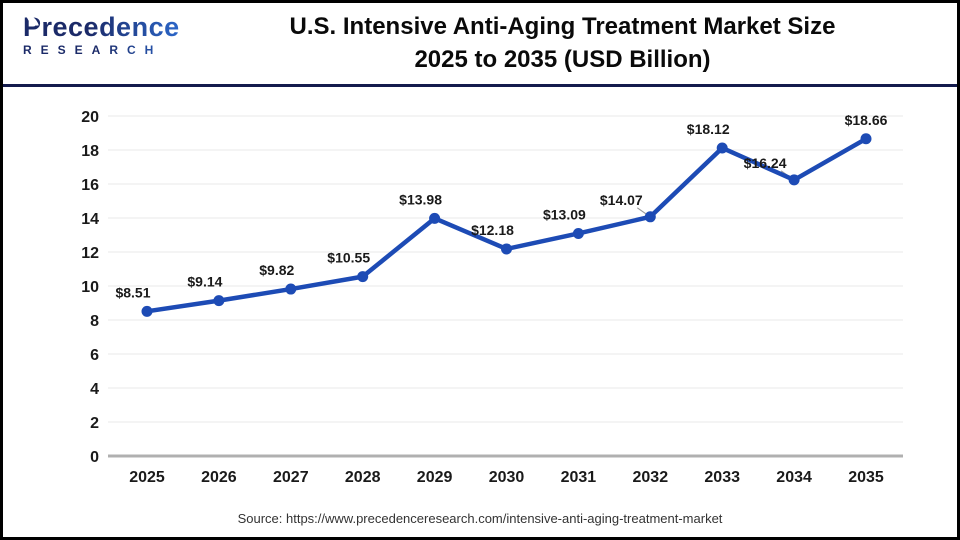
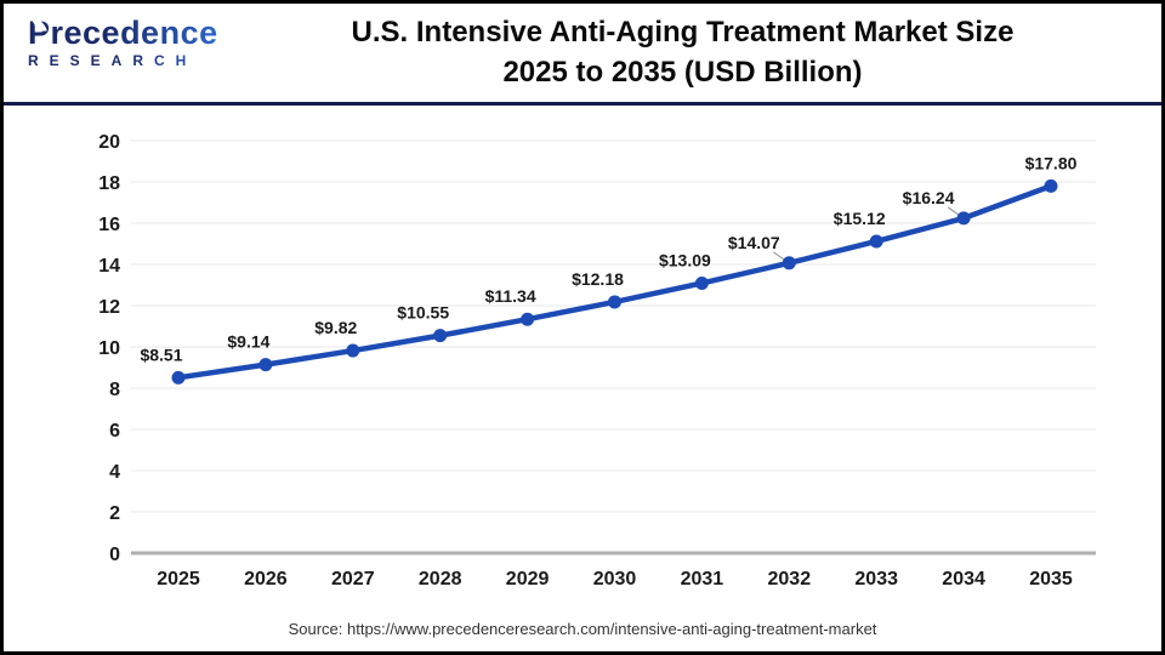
2029: $13.98 -> $11.34
2033: $18.12 -> $15.12
2035: $18.66 -> $17.80
